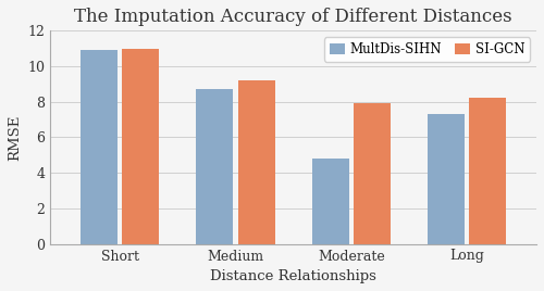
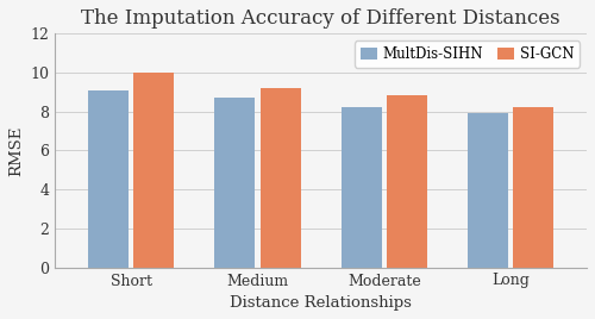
MultDis-SIHN/Short: 10.9 -> 9.1
SI-GCN/Short: 11.0 -> 10.0
MultDis-SIHN/Moderate: 4.8 -> 8.2
SI-GCN/Moderate: 7.9 -> 8.8
MultDis-SIHN/Long: 7.3 -> 8.0
